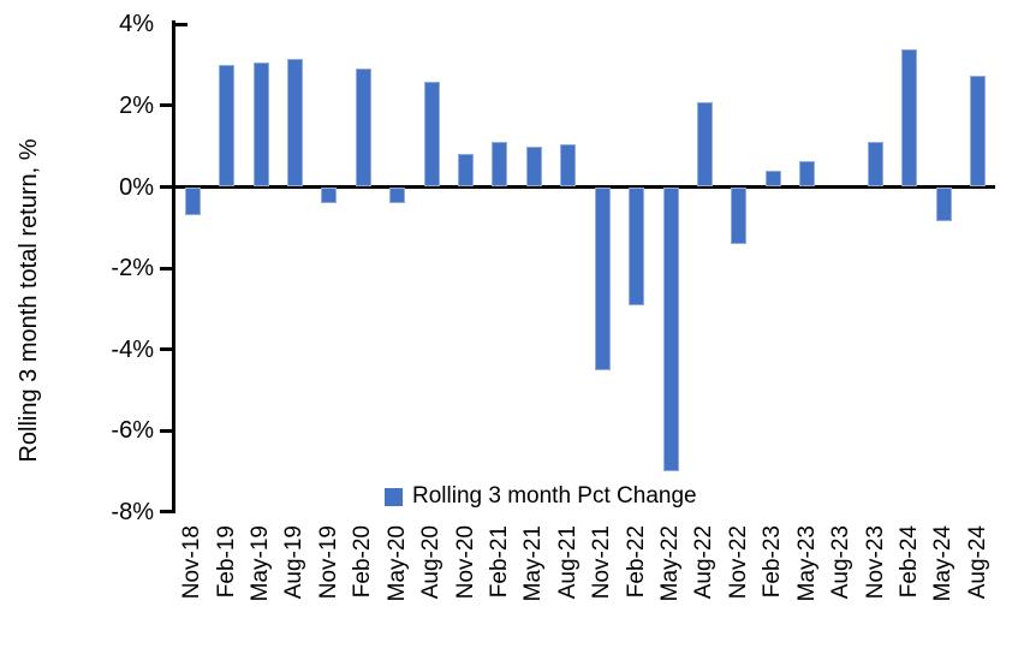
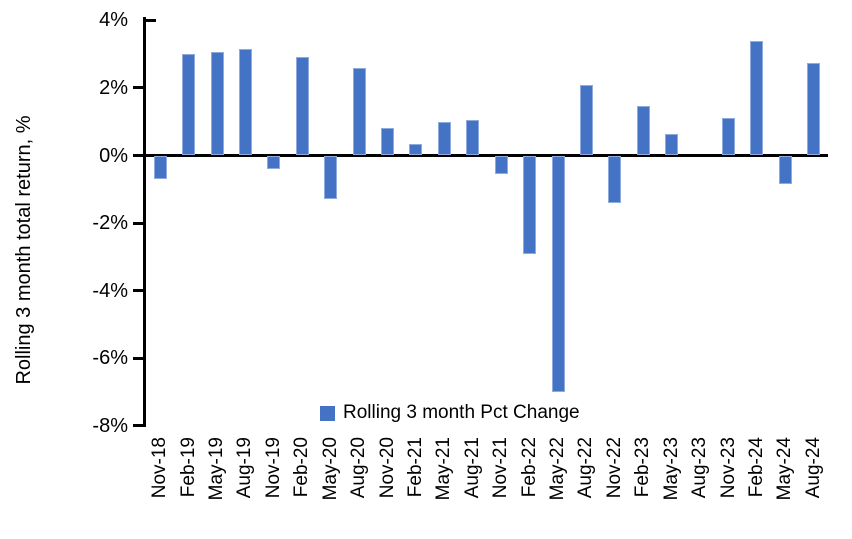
May-20: -0.4% -> -1.3%
Feb-21: 1.1% -> 0.3%
Nov-21: -4.5% -> -0.6%
Feb-23: 0.4% -> 1.4%
